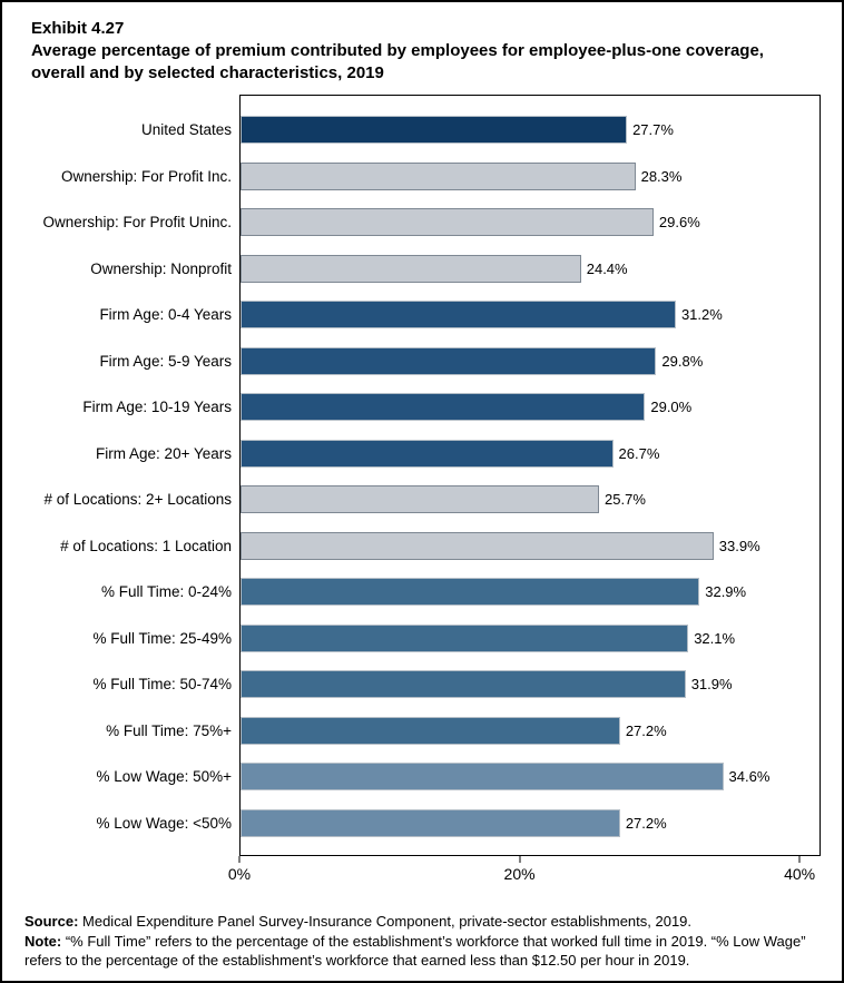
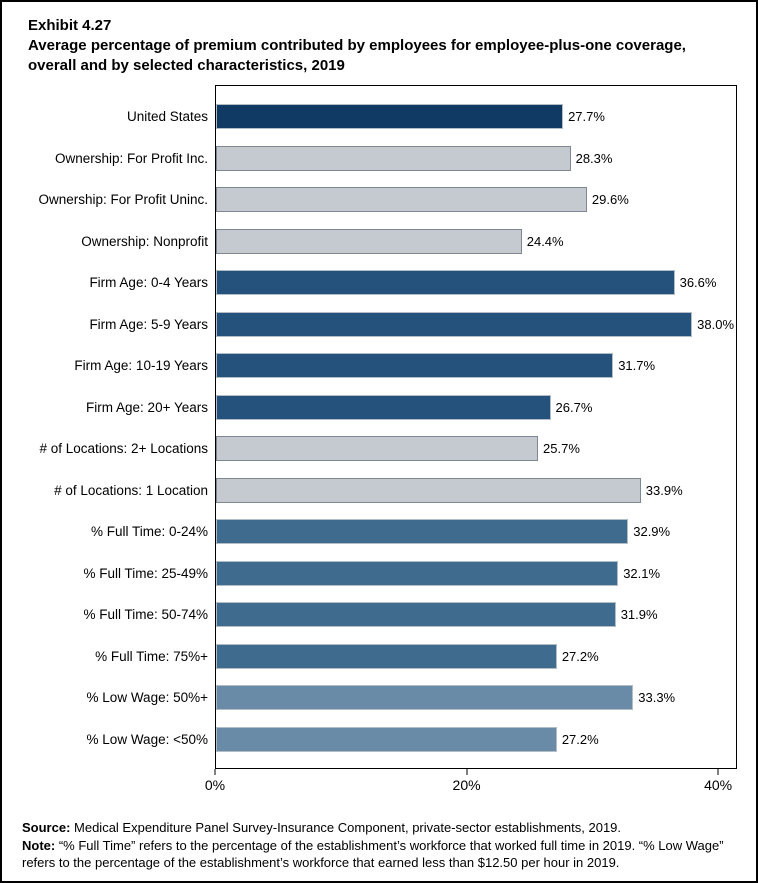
Firm Age: 0-4 Years: 31.2% -> 36.6%
Firm Age: 5-9 Years: 29.8% -> 38.0%
Firm Age: 10-19 Years: 29.0% -> 31.7%
% Low Wage: 50%+: 34.6% -> 33.3%
